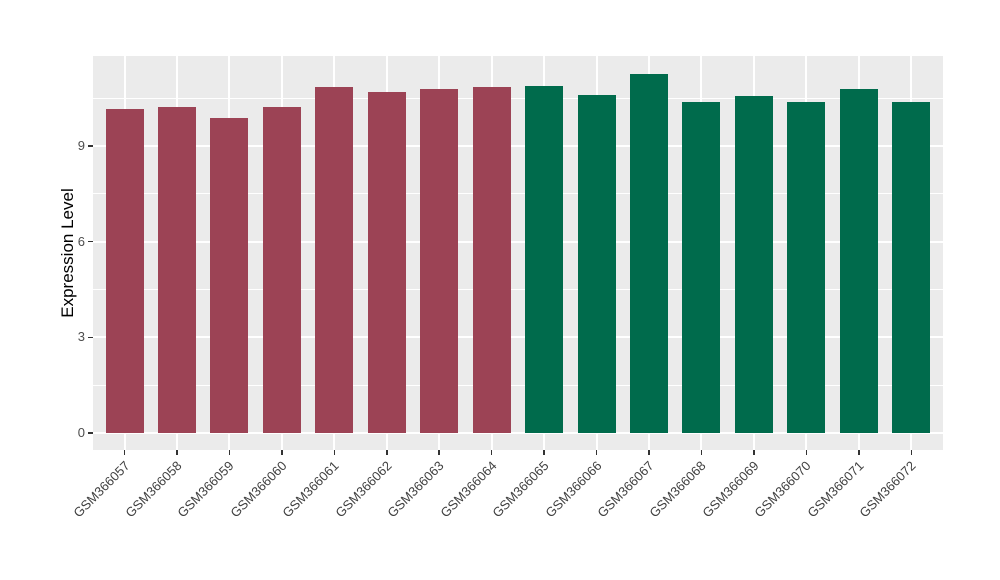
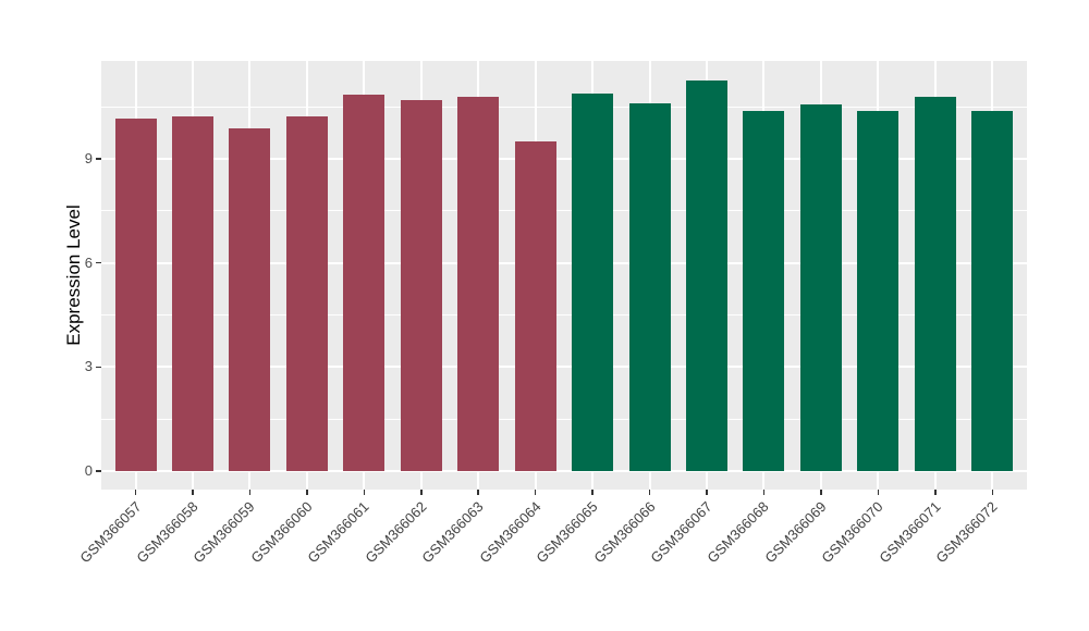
GSM366064: 10.8 -> 9.5
